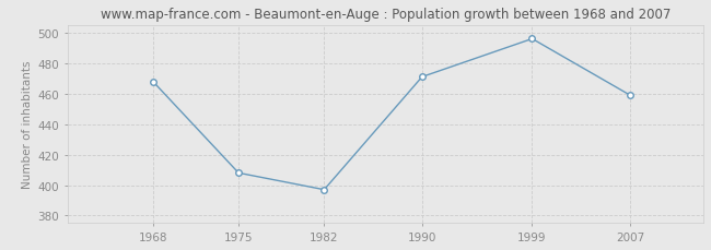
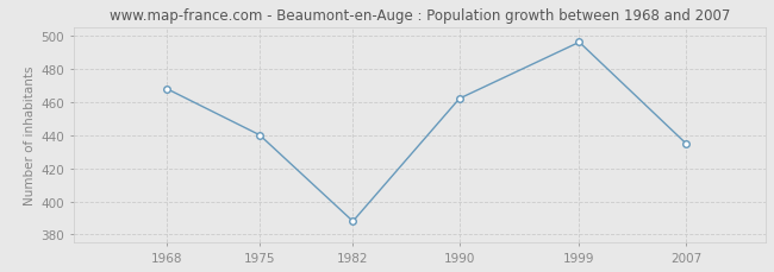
1975: 408 -> 440
1982: 397 -> 388
1990: 471 -> 462
2007: 459 -> 435
